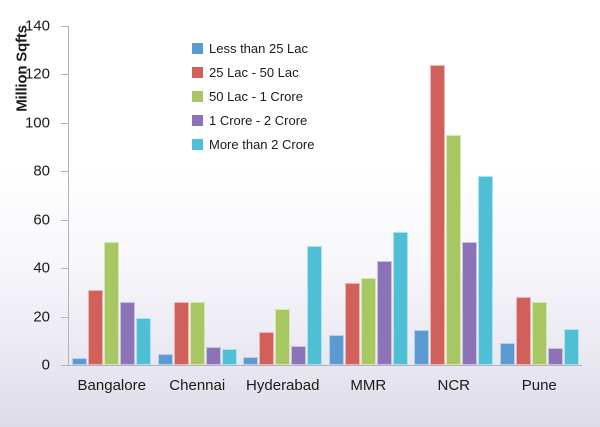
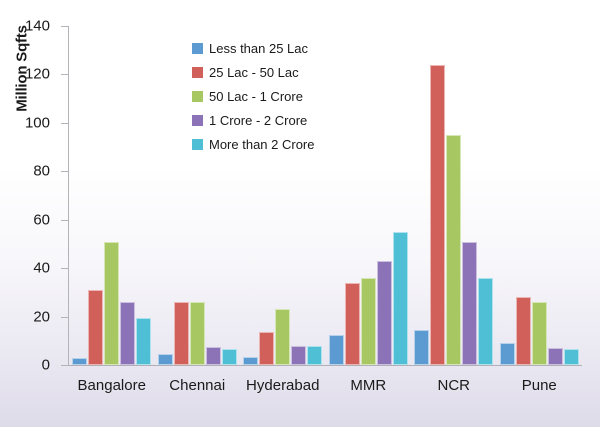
More than 2 Crore/Hyderabad: 49 -> 8
More than 2 Crore/NCR: 78 -> 36
More than 2 Crore/Pune: 15 -> 6
